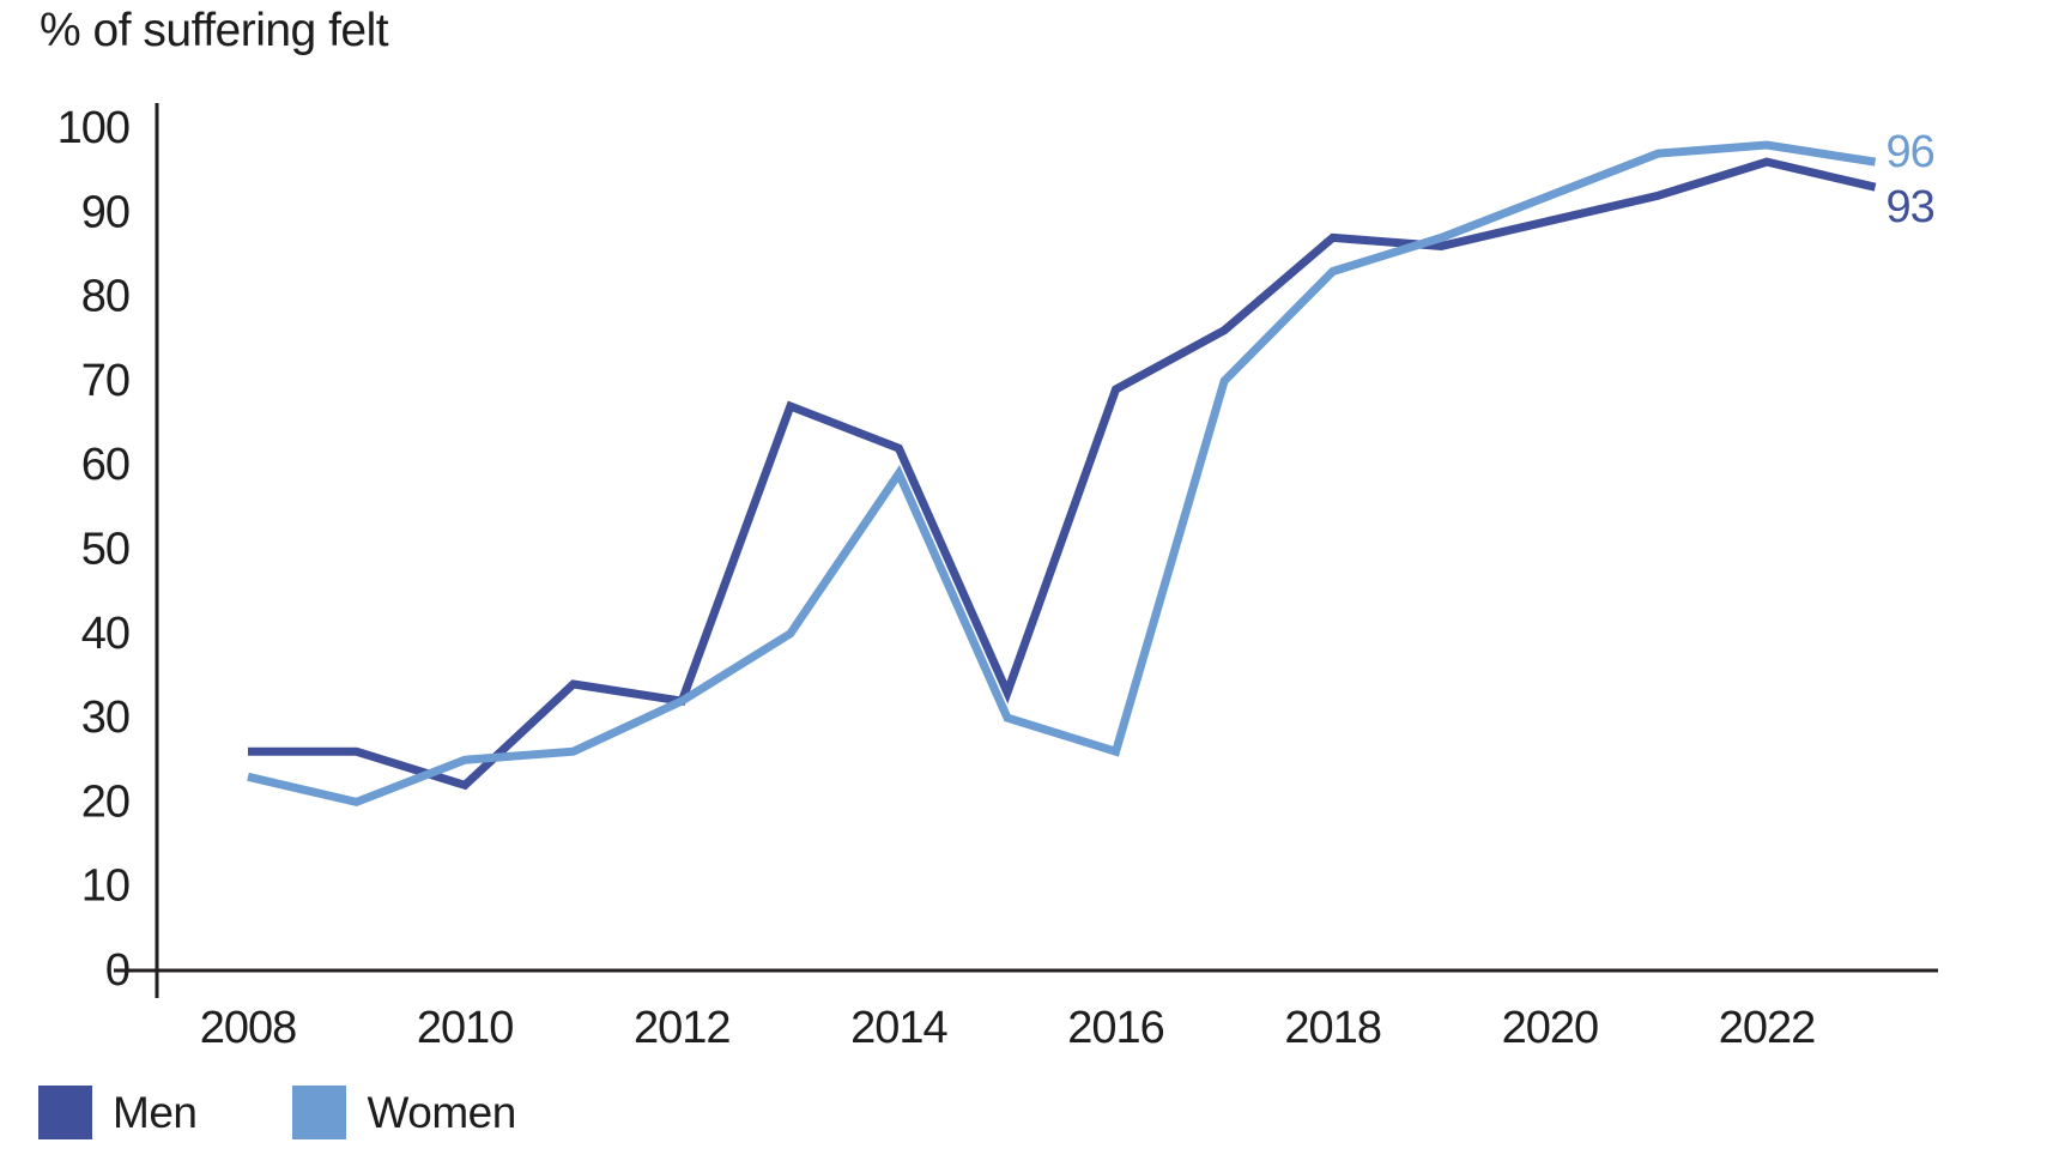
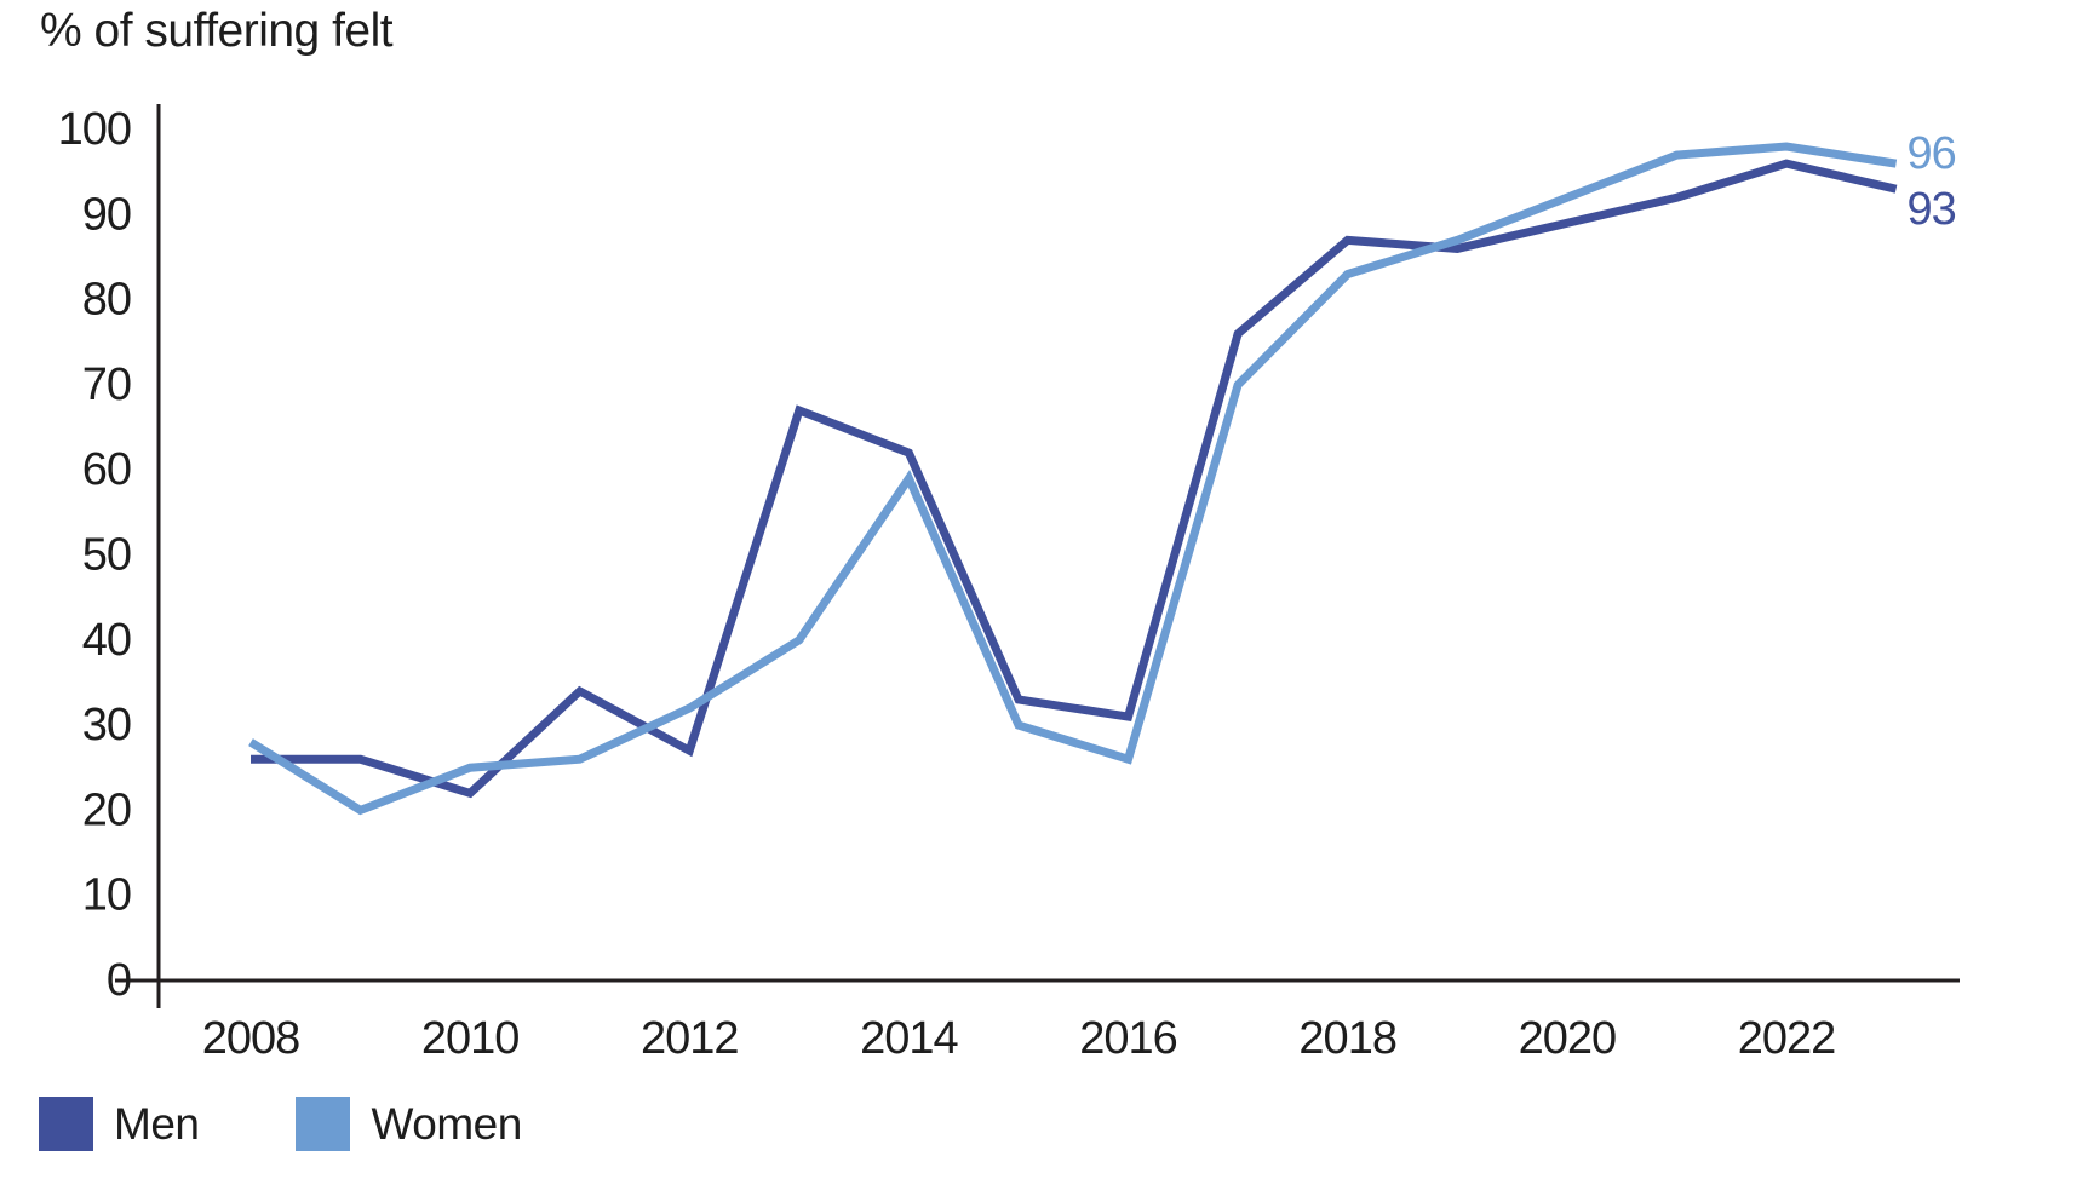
Women/2008: 23 -> 28
Men/2012: 32 -> 27
Men/2016: 69 -> 31
